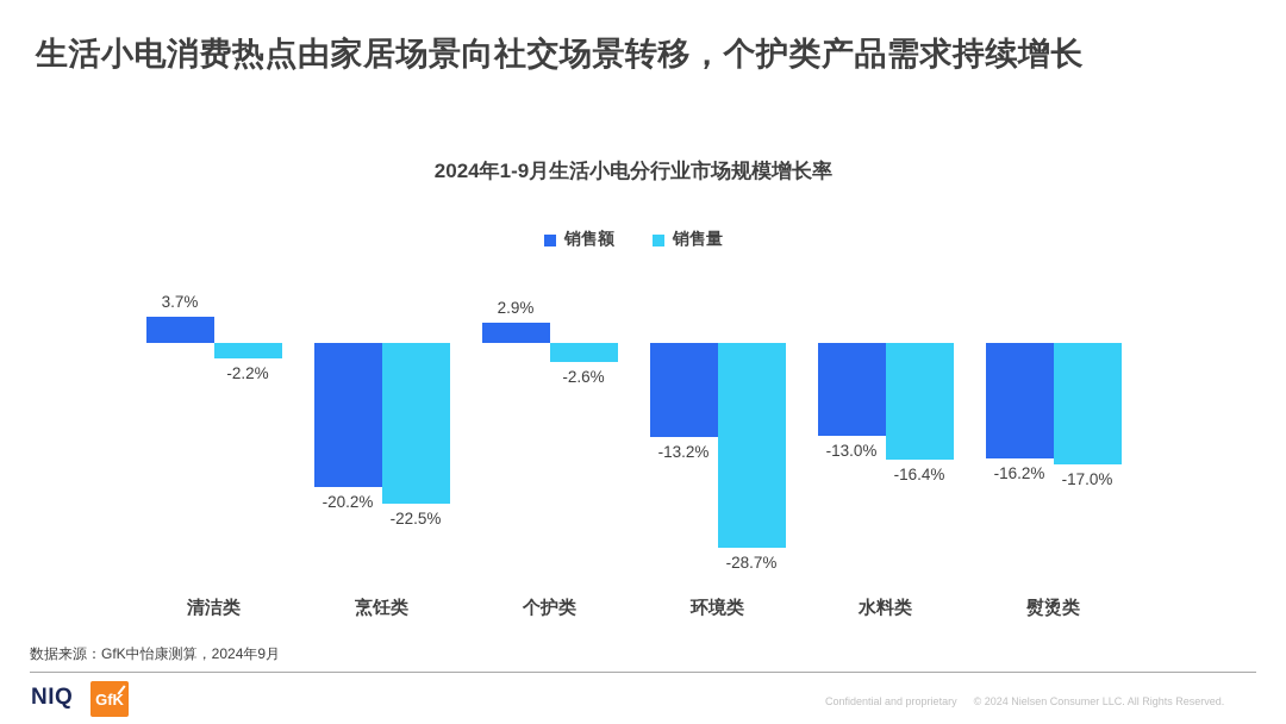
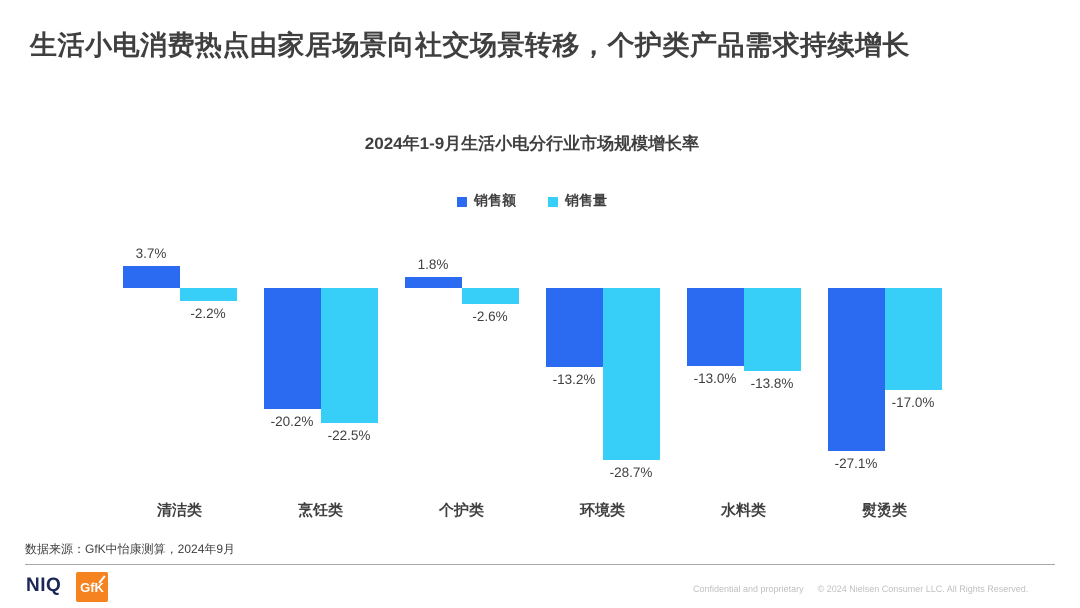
销售额/个护类: 2.9% -> 1.8%
销售量/水料类: -16.4% -> -13.8%
销售额/熨烫类: -16.2% -> -27.1%
